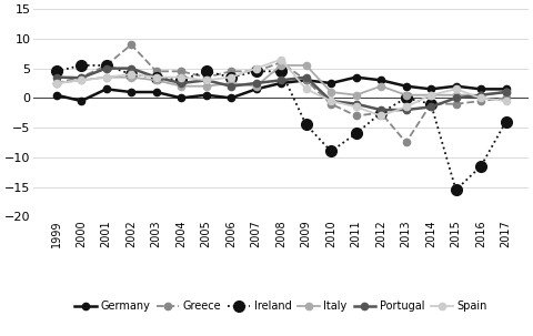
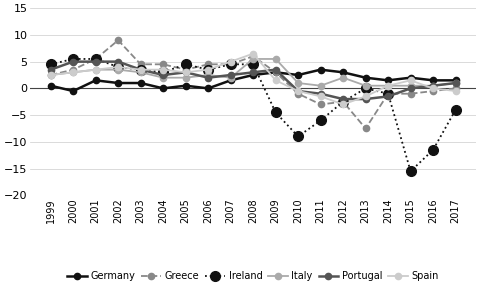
Portugal/2000: 3.4 -> 5.0
